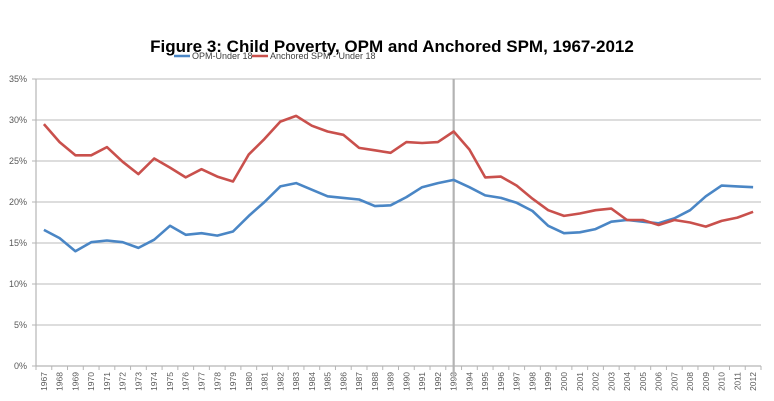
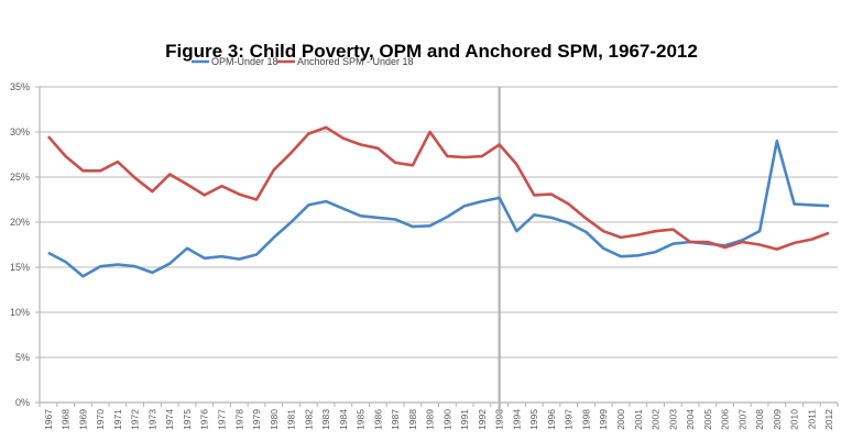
Anchored SPM - Under 18/1989: 26% -> 30%
OPM-Under 18/1994: 22% -> 19%
OPM-Under 18/2009: 21% -> 29%
